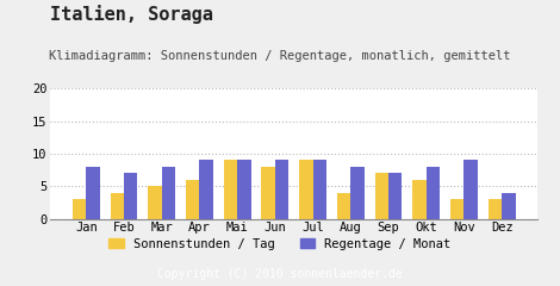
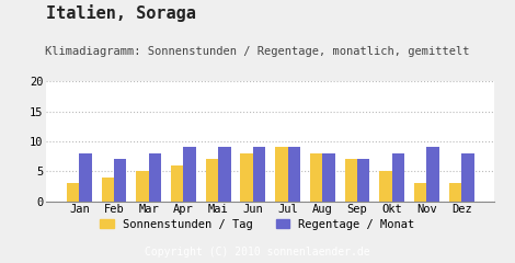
Sonnenstunden / Tag/Mai: 9 -> 7
Sonnenstunden / Tag/Aug: 4 -> 8
Sonnenstunden / Tag/Okt: 6 -> 5
Regentage / Monat/Dez: 4 -> 8
